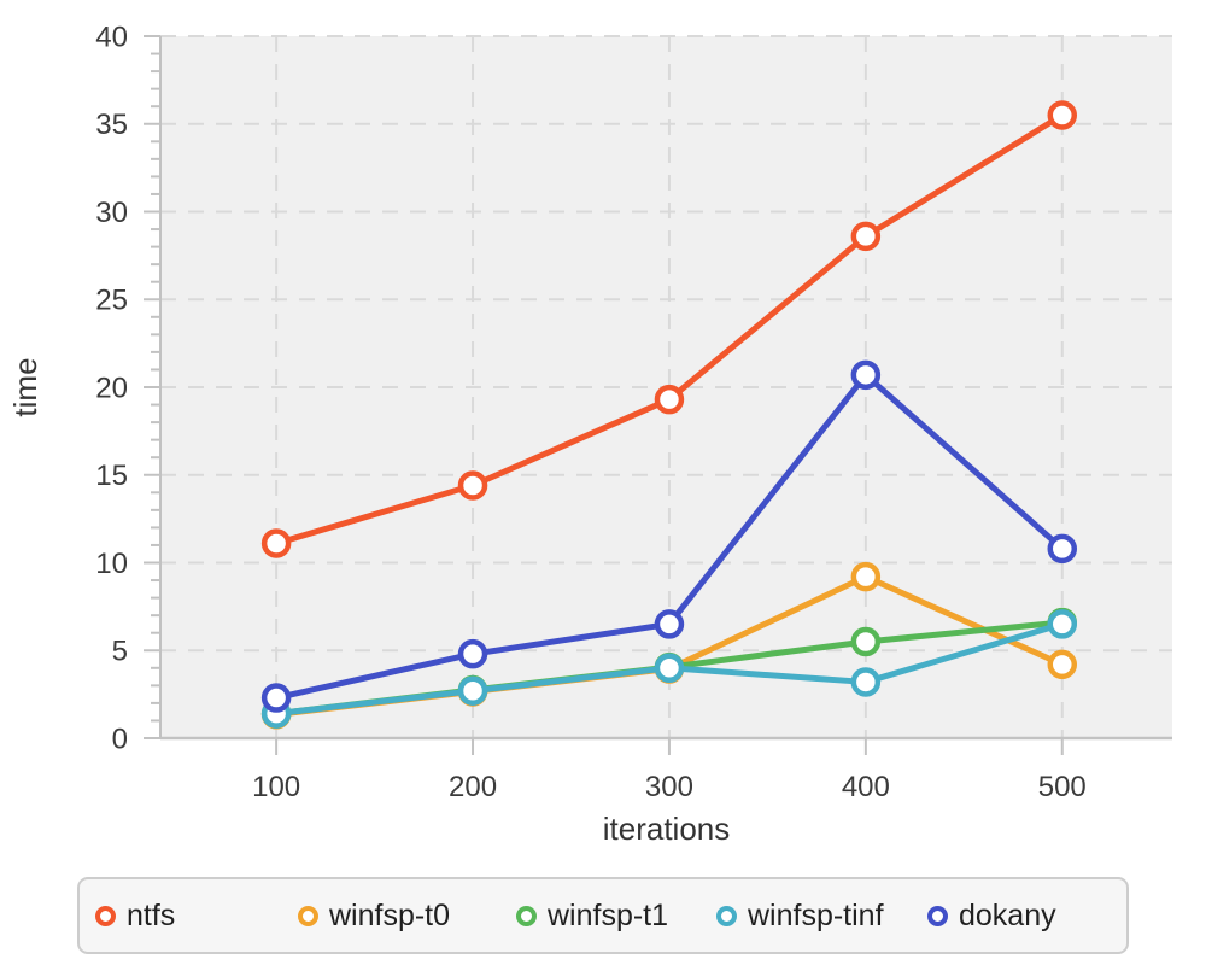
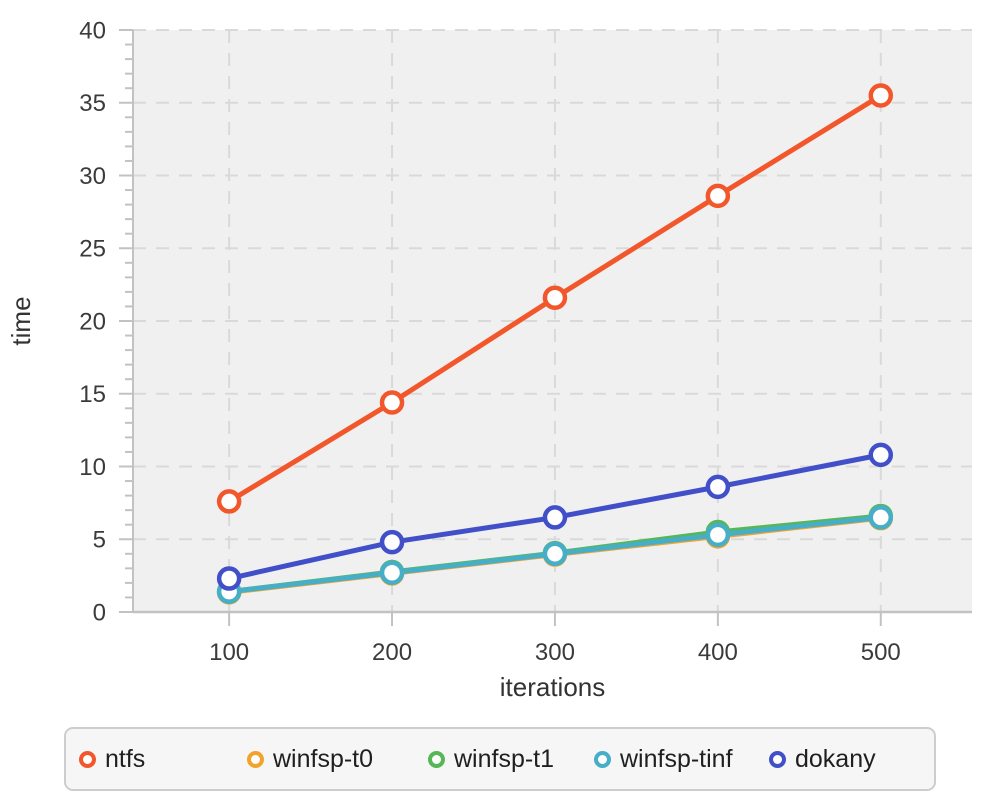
ntfs/100: 11.1 -> 7.6
ntfs/300: 19.3 -> 21.6
winfsp-t0/400: 9.2 -> 5.2
winfsp-tinf/400: 3.2 -> 5.3
dokany/400: 20.7 -> 8.6
winfsp-t0/500: 4.2 -> 6.5
